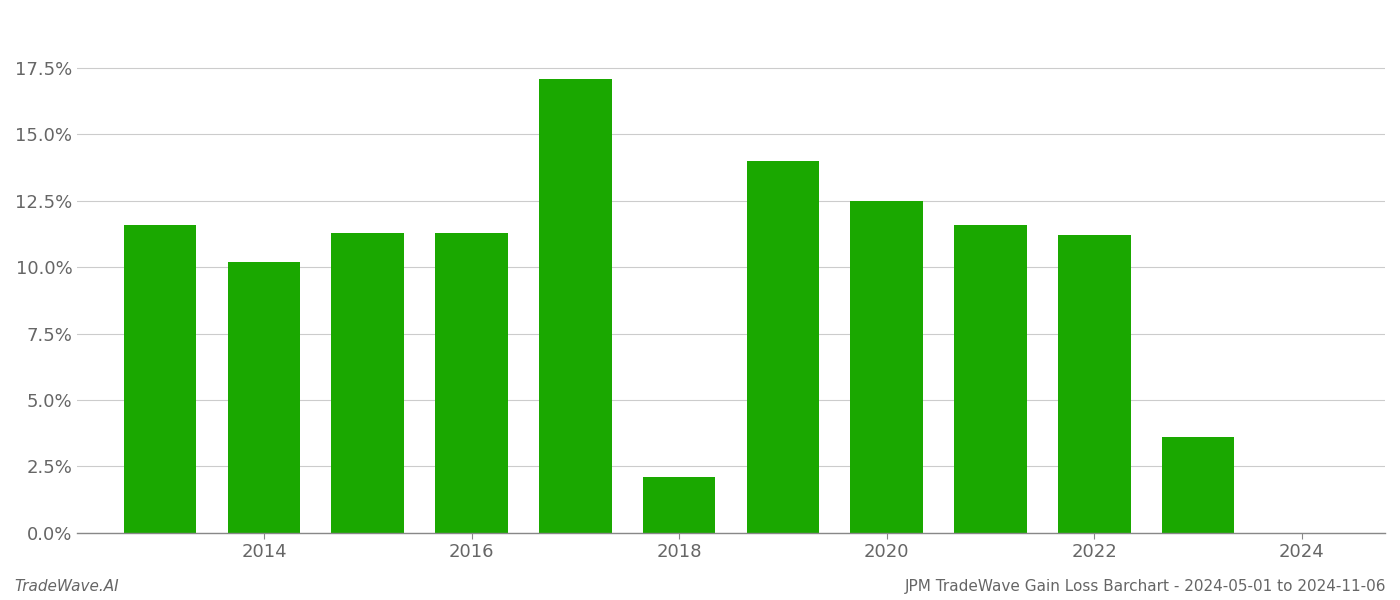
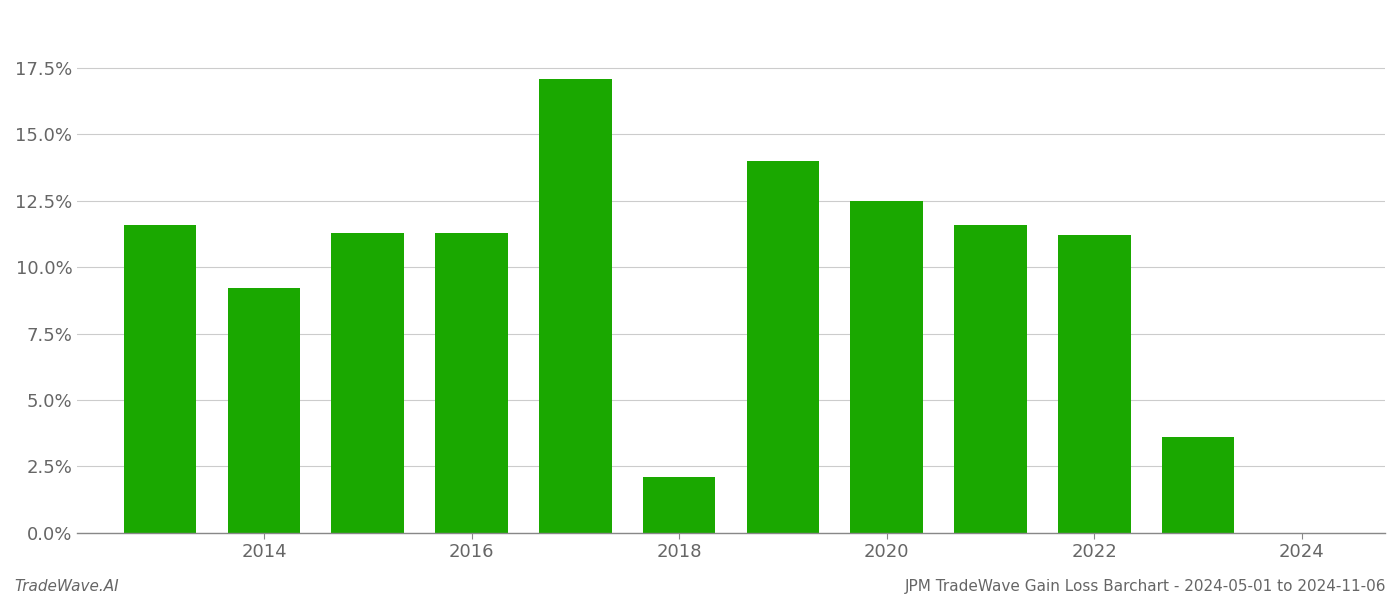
2014: 10.2% -> 9.2%
